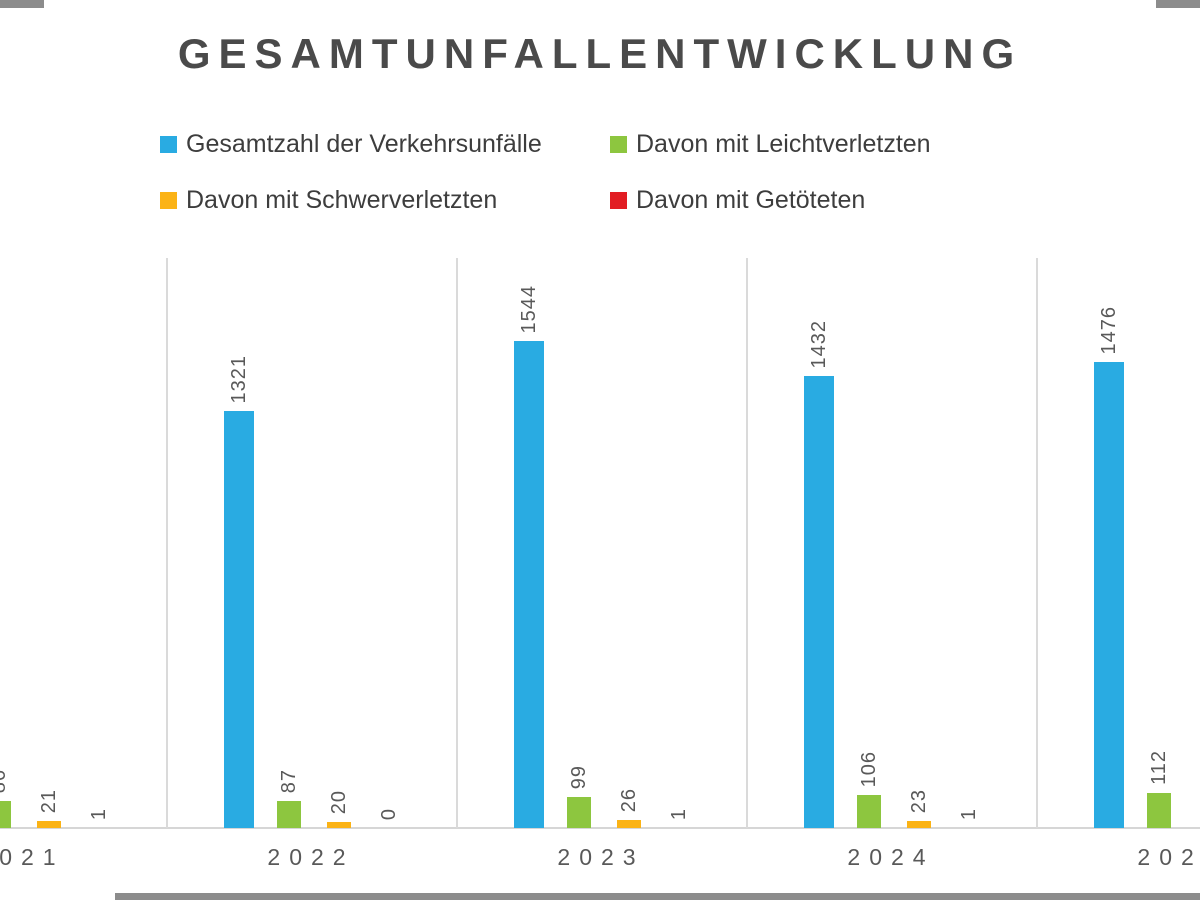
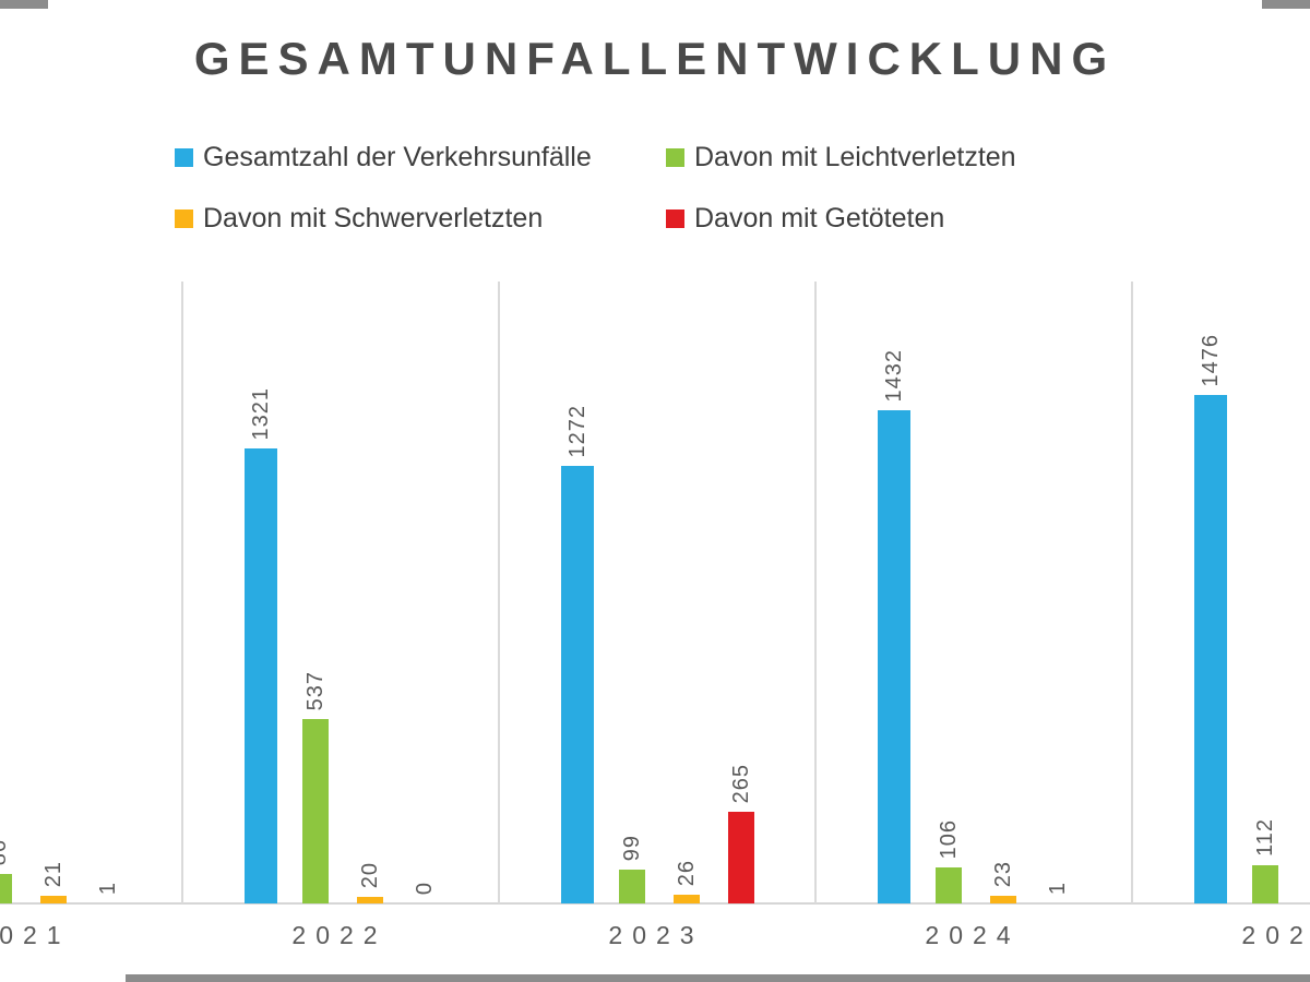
Davon mit Leichtverletzten/2022: 87 -> 537
Gesamtzahl der Verkehrsunfälle/2023: 1544 -> 1272
Davon mit Getöteten/2023: 1 -> 265
